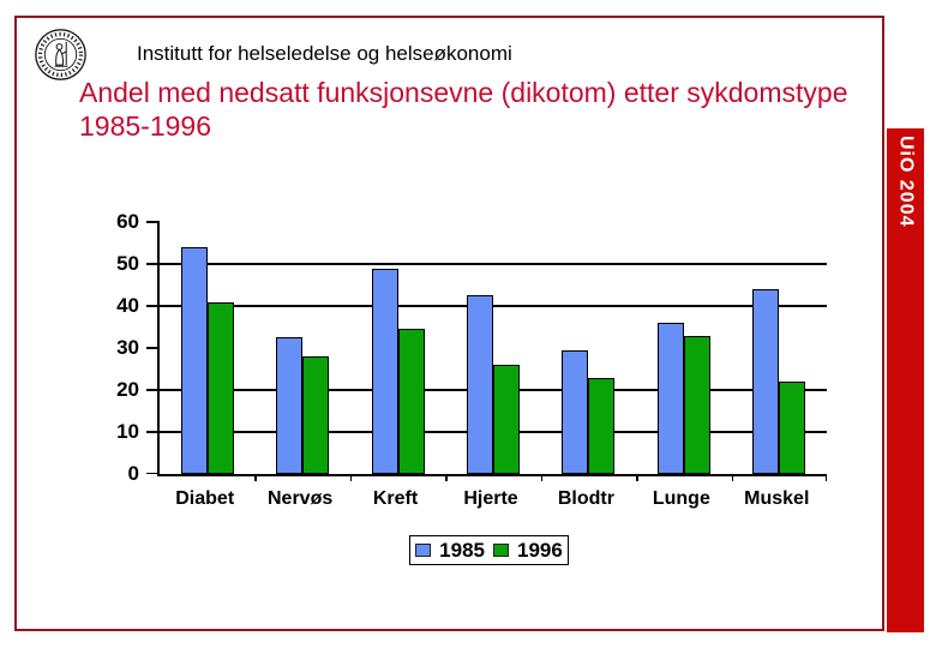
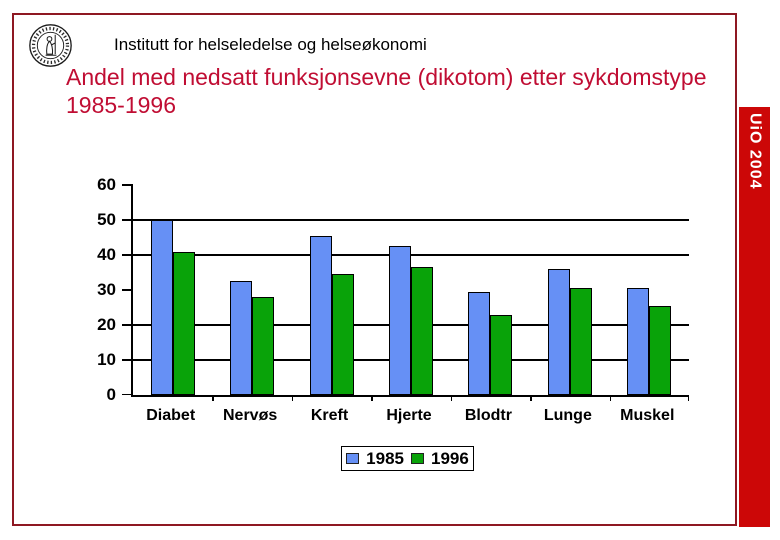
1985/Diabet: 54 -> 50
1985/Kreft: 49 -> 46
1996/Hjerte: 26 -> 36
1996/Lunge: 33 -> 30
1985/Muskel: 44 -> 30
1996/Muskel: 22 -> 26
